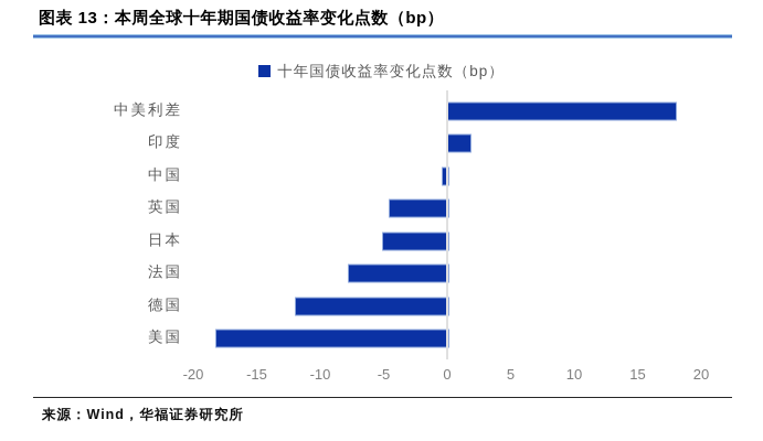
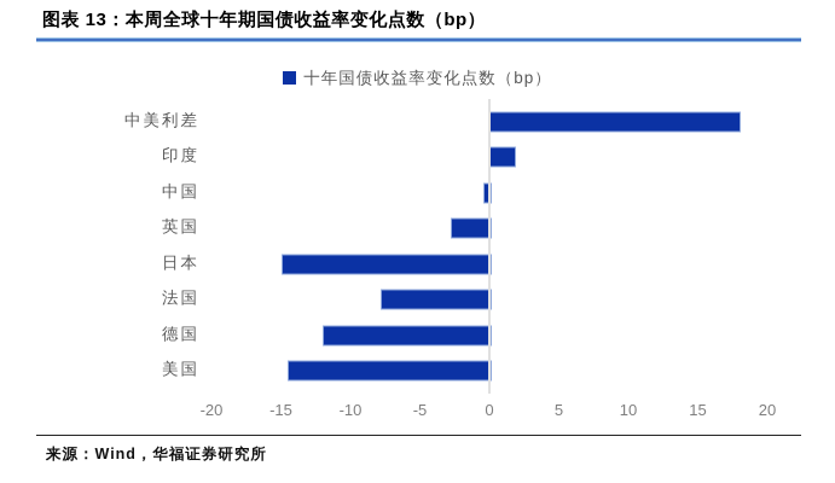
英国: -4.6 -> -2.8
日本: -5.1 -> -15.0
美国: -18.3 -> -14.5
